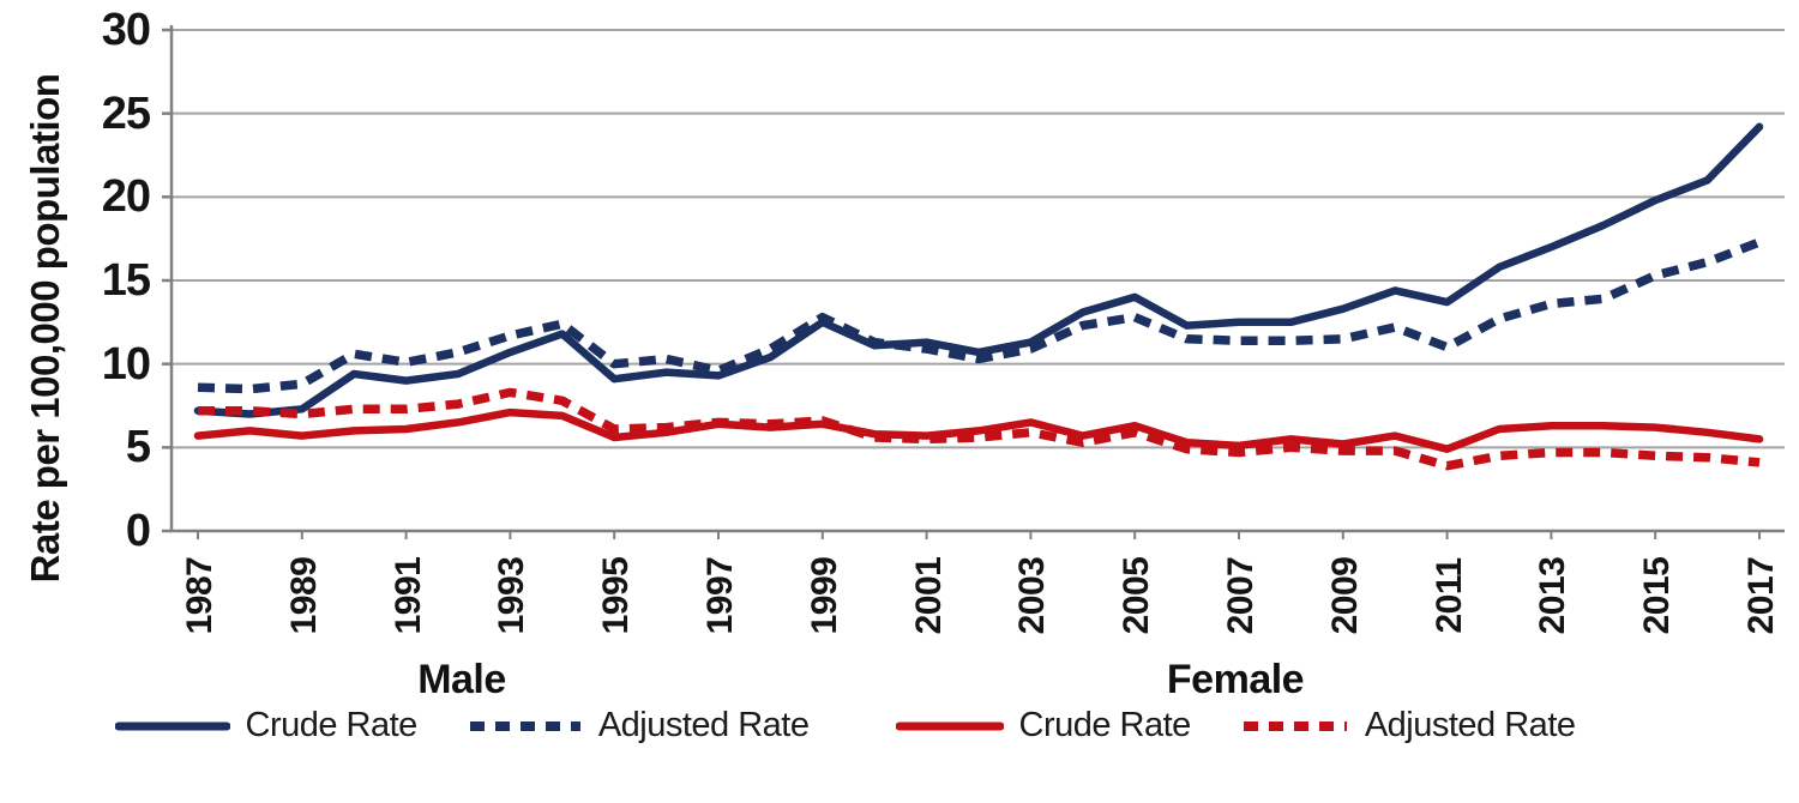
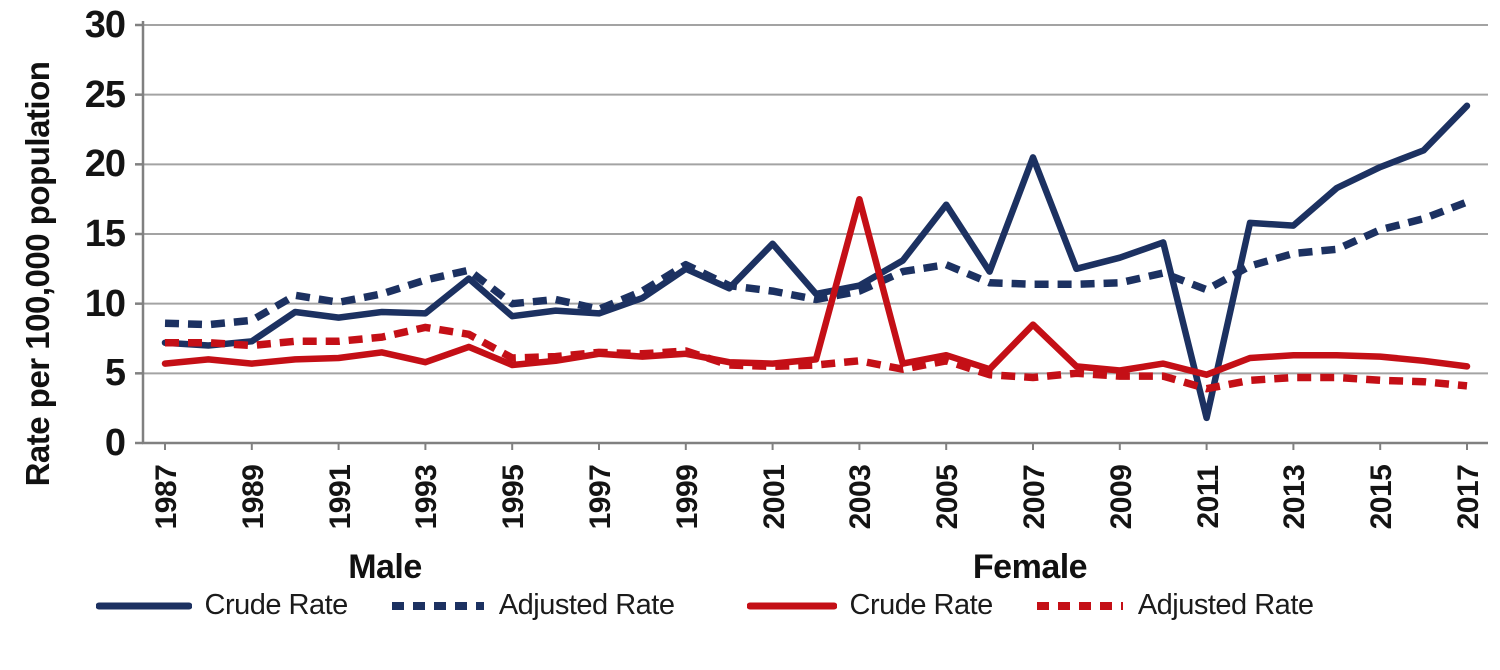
Male Crude Rate/1993: 10.7 -> 9.3
Female Crude Rate/1993: 7.1 -> 5.8
Male Crude Rate/2001: 11.3 -> 14.3
Female Crude Rate/2003: 6.5 -> 17.5
Male Crude Rate/2005: 14.0 -> 17.1
Male Crude Rate/2007: 12.5 -> 20.5
Female Crude Rate/2007: 5.1 -> 8.5
Male Crude Rate/2011: 13.7 -> 1.8
Male Crude Rate/2013: 17.0 -> 15.6
